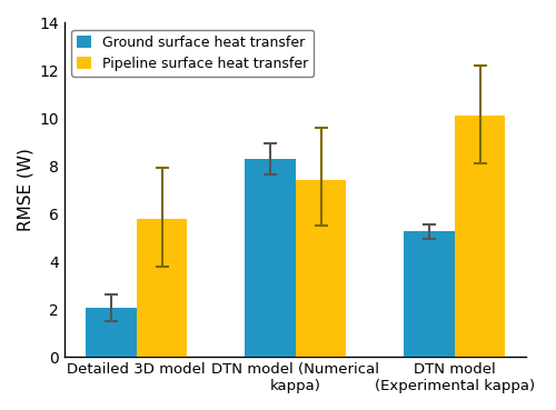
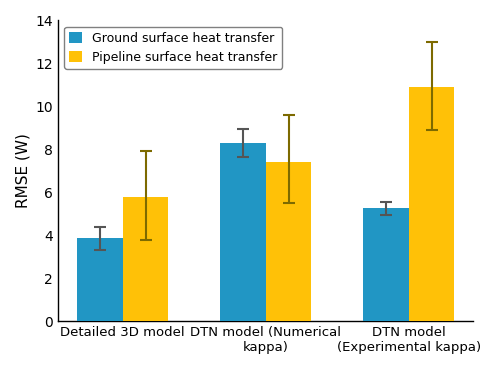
Ground surface heat transfer/Detailed 3D model: 2.05 -> 3.85
Pipeline surface heat transfer/DTN model (Experimental kappa): 10.1 -> 10.9
